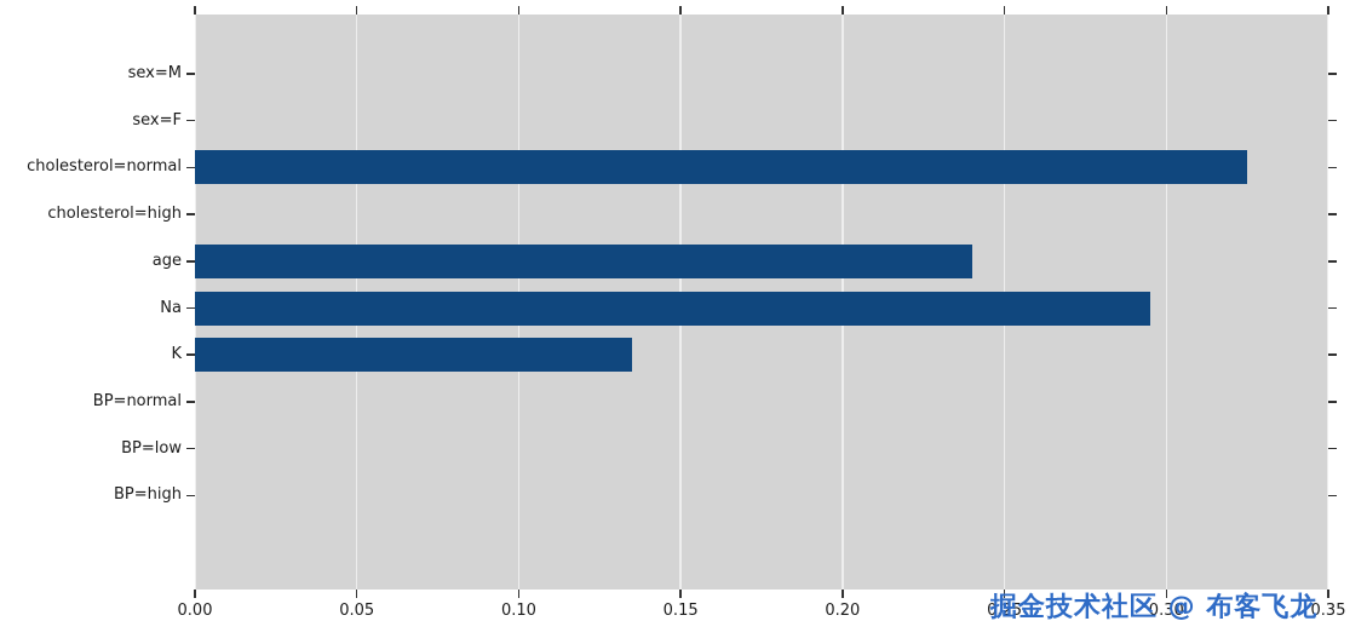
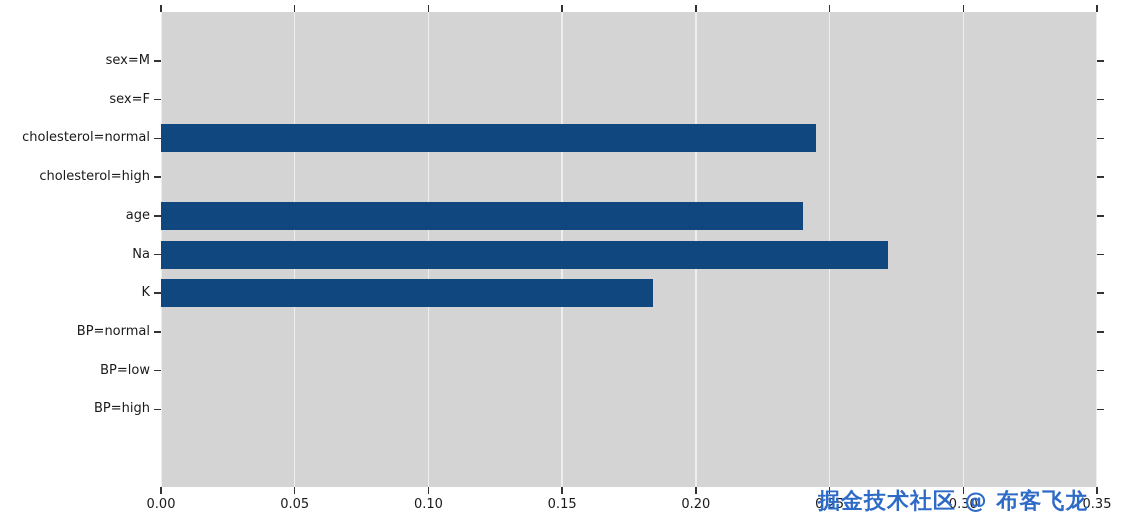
cholesterol=normal: 0.325 -> 0.245
Na: 0.295 -> 0.272
K: 0.135 -> 0.184
